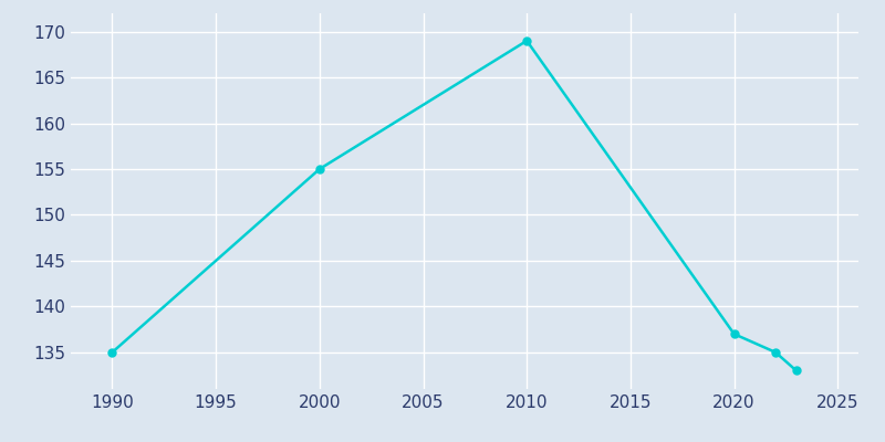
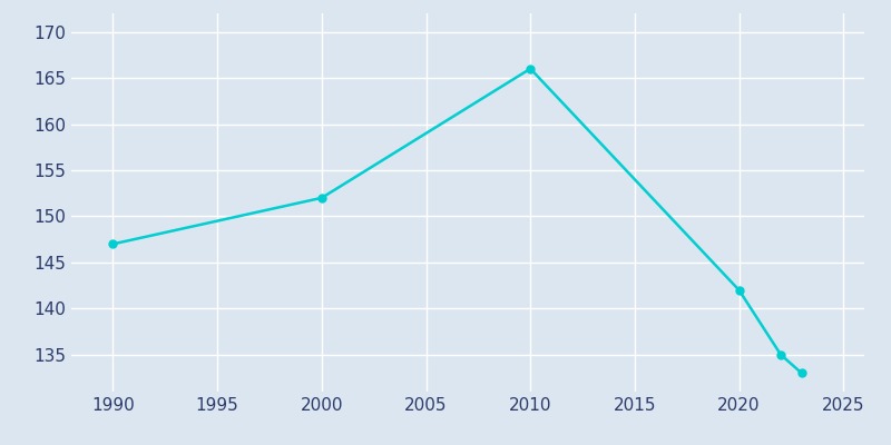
1990: 135 -> 147
2000: 155 -> 152
2010: 169 -> 166
2020: 137 -> 142
